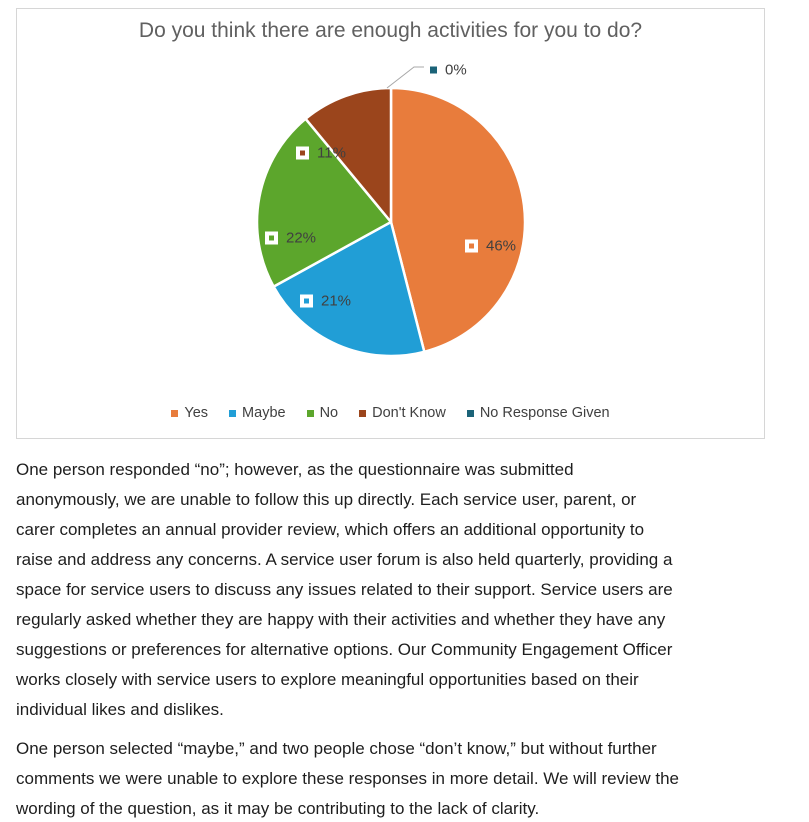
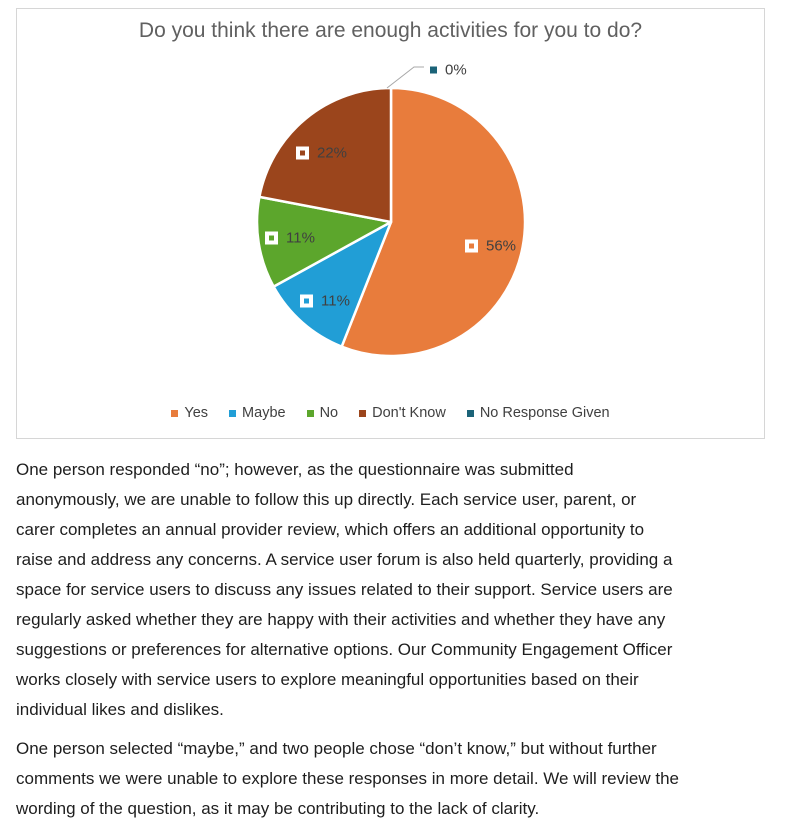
Yes: 46% -> 56%
Maybe: 21% -> 11%
No: 22% -> 11%
Don't Know: 11% -> 22%
